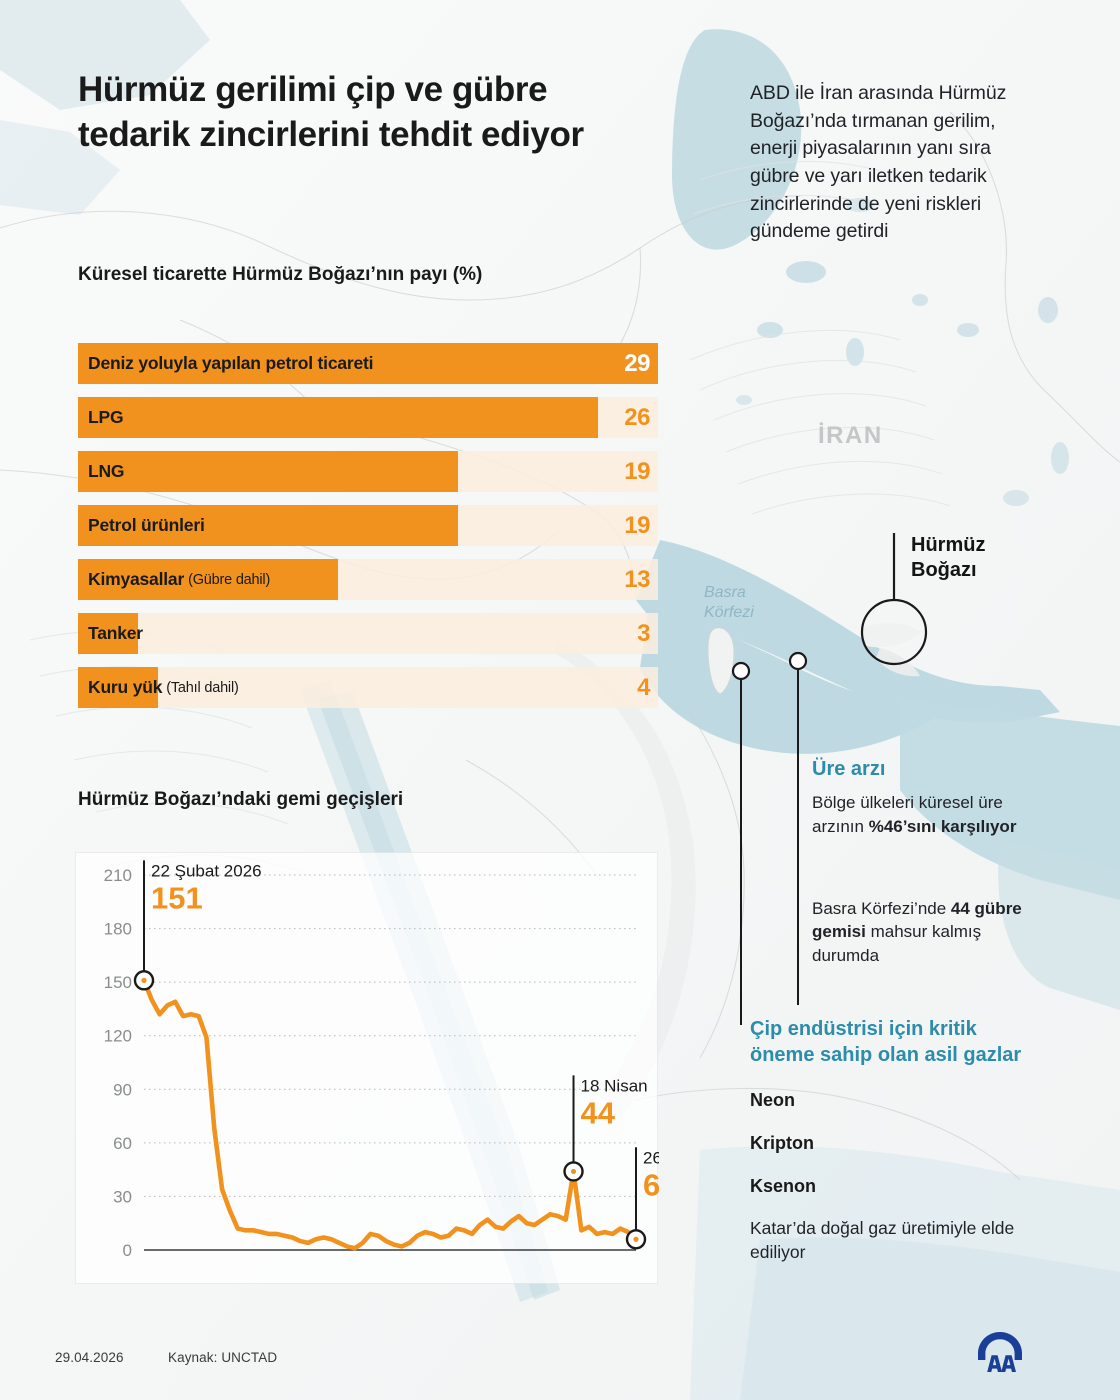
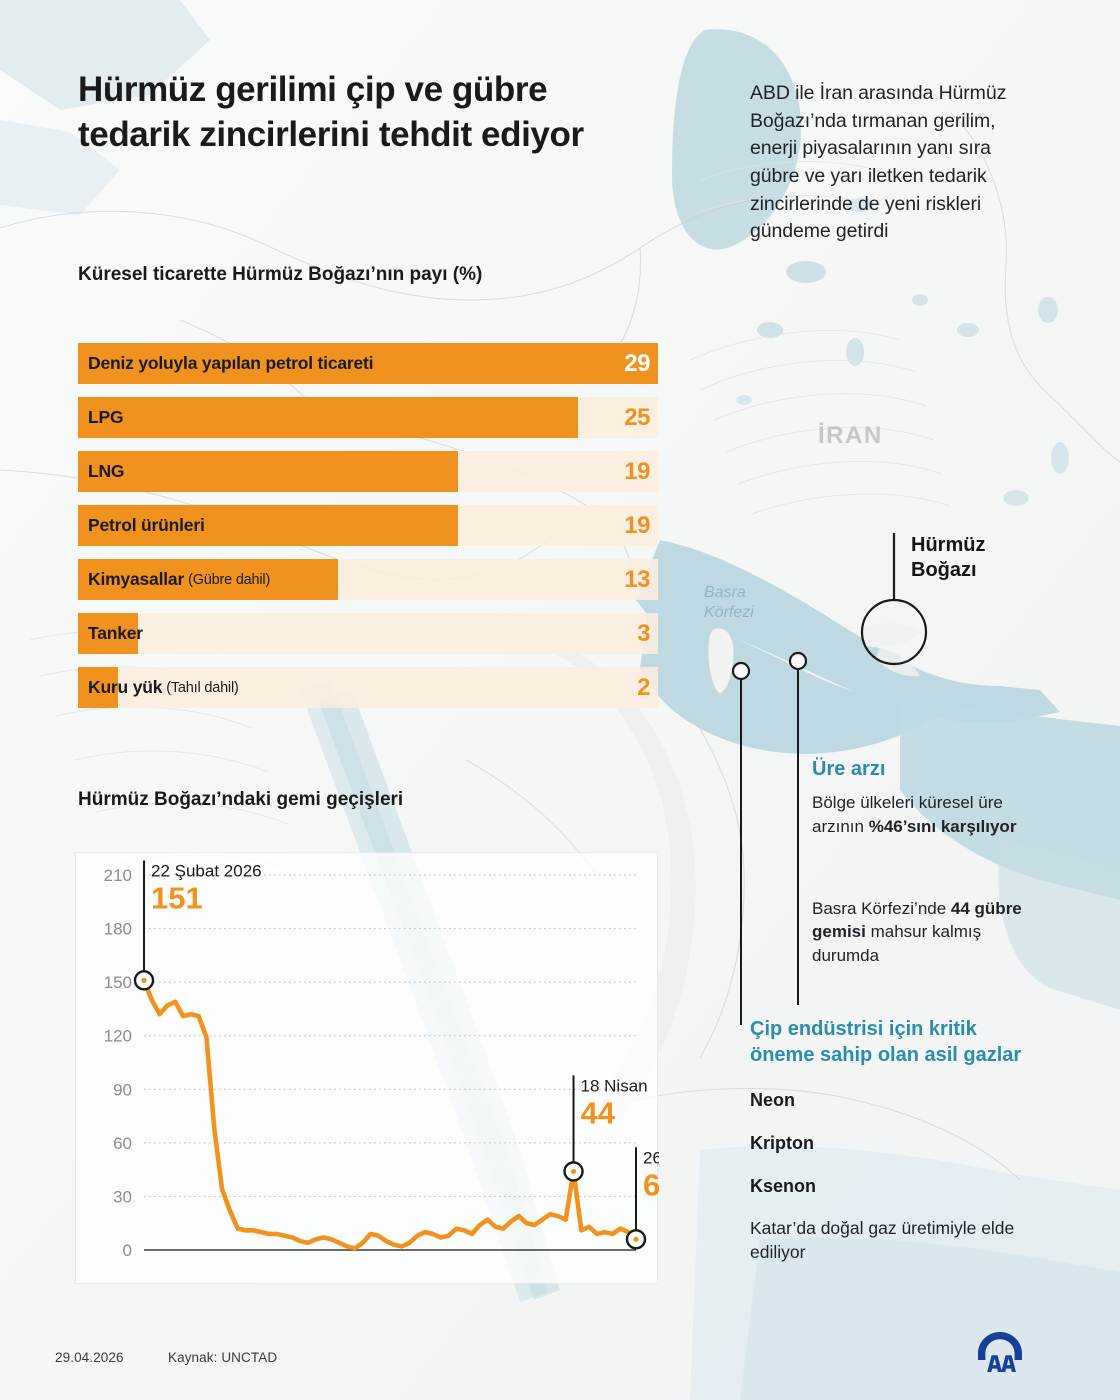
Küresel ticarette Hürmüz Boğazı’nın payı (%)/LPG: 26 -> 25
Küresel ticarette Hürmüz Boğazı’nın payı (%)/Kuru yük: 4 -> 2
